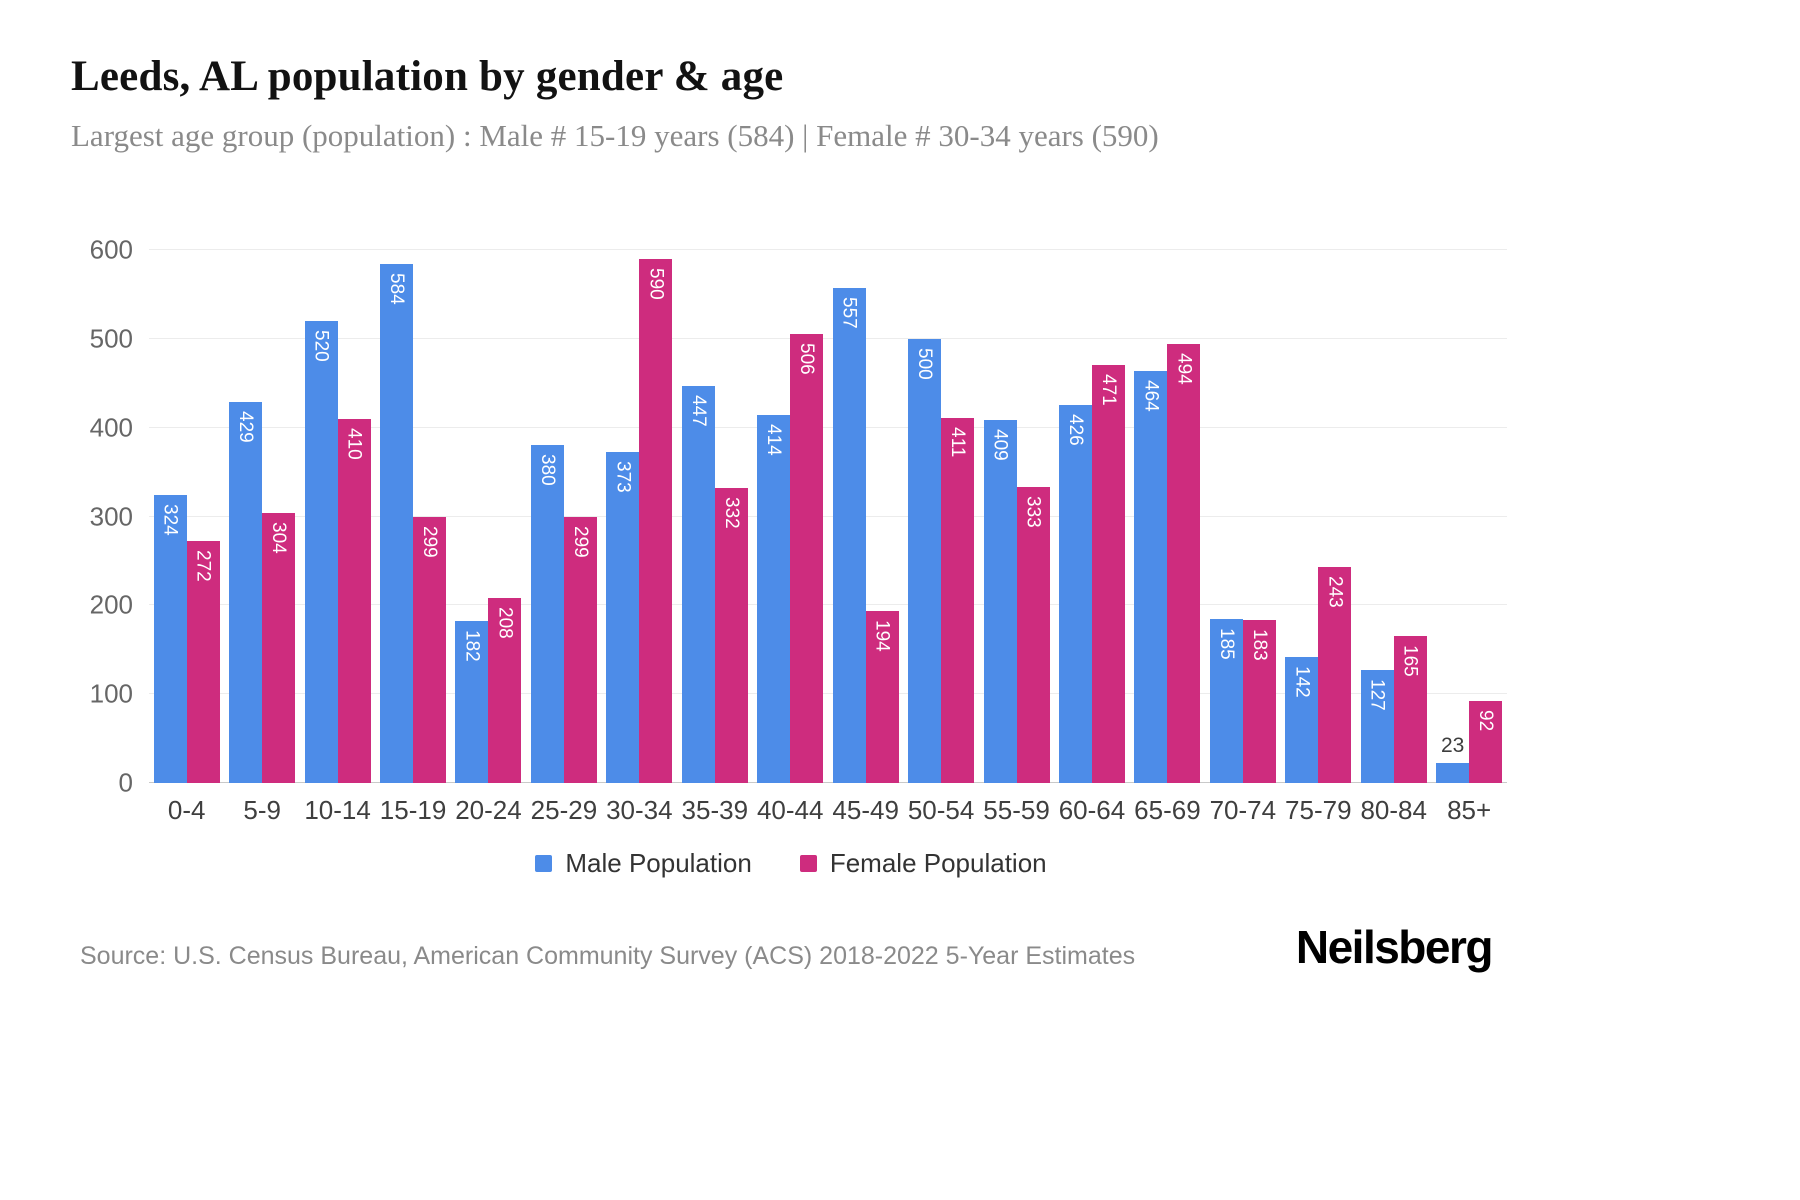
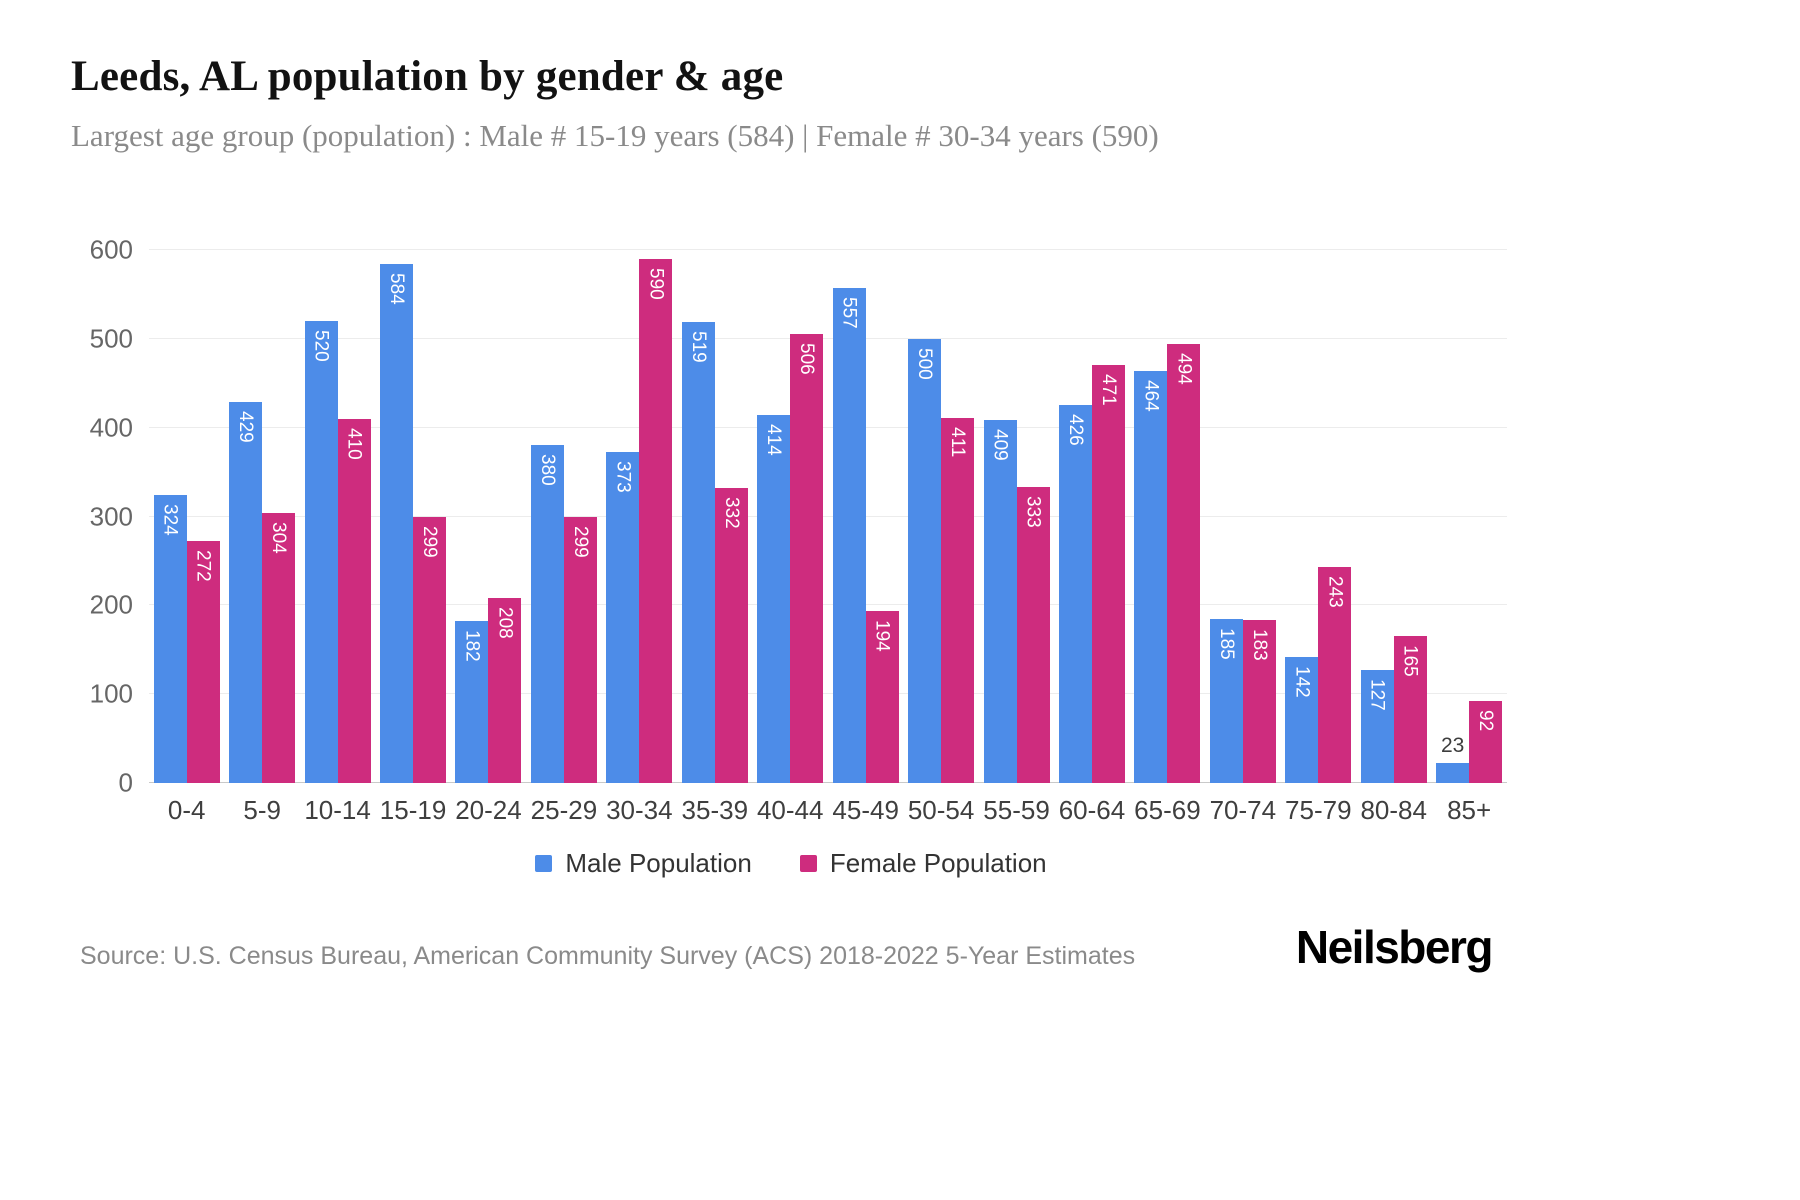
Male Population/35-39: 447 -> 519
